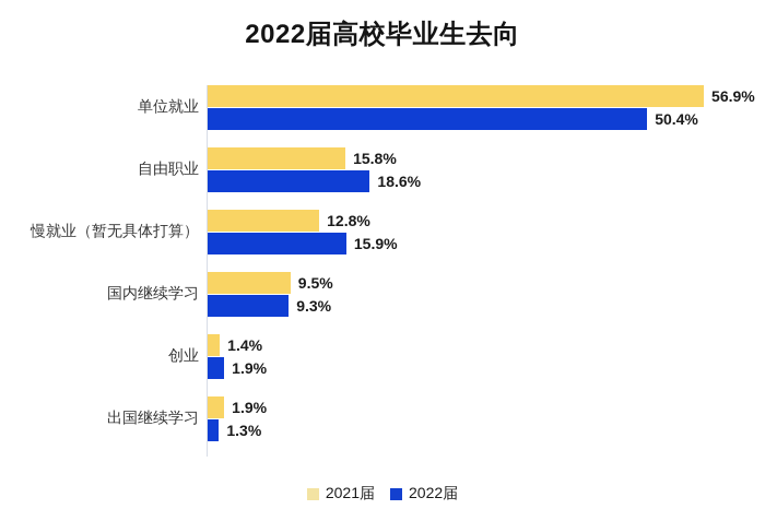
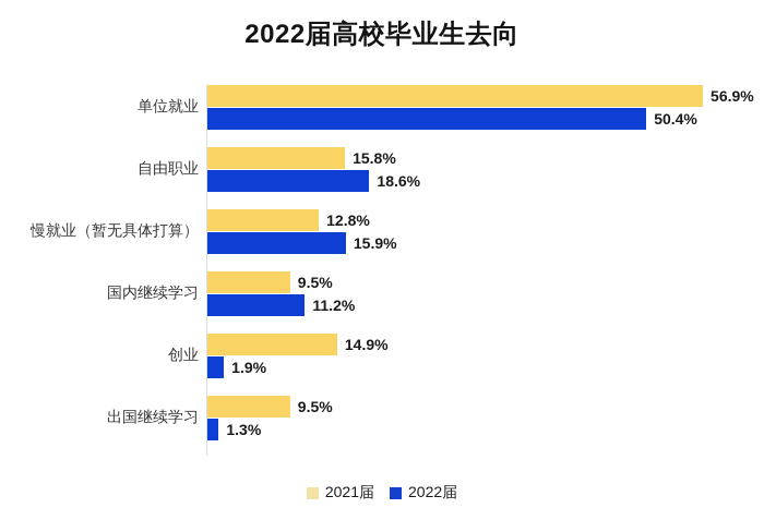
2022届/国内继续学习: 9.3% -> 11.2%
2021届/创业: 1.4% -> 14.9%
2021届/出国继续学习: 1.9% -> 9.5%
